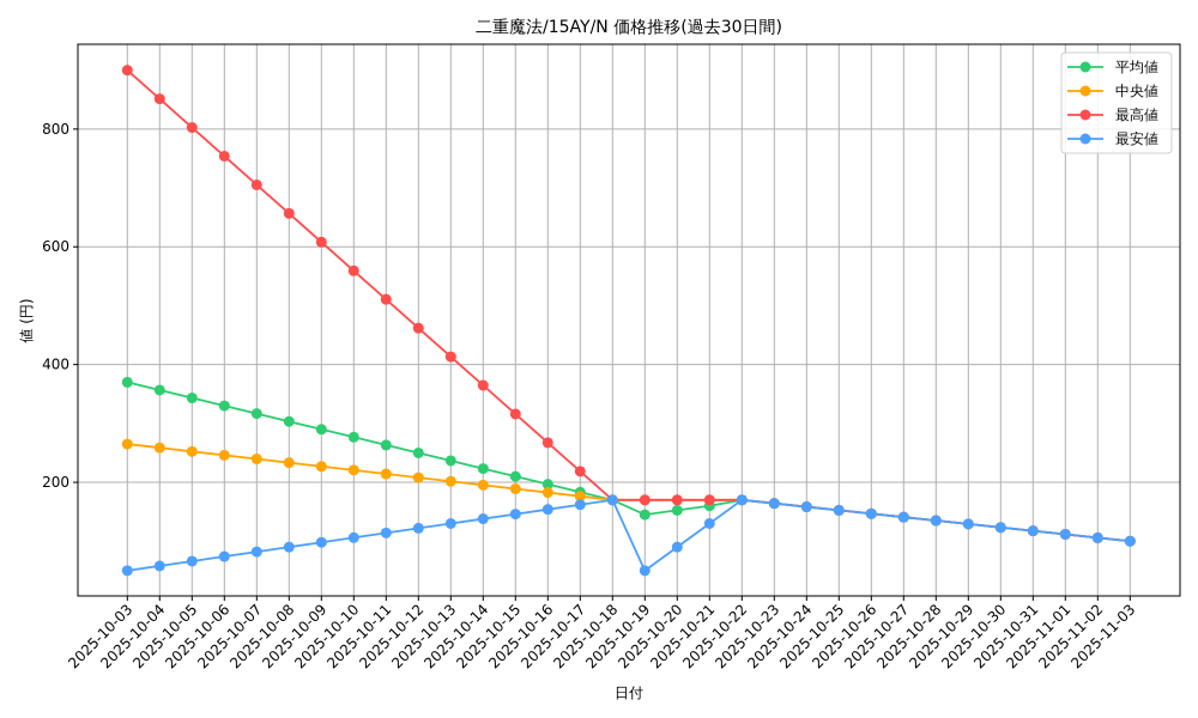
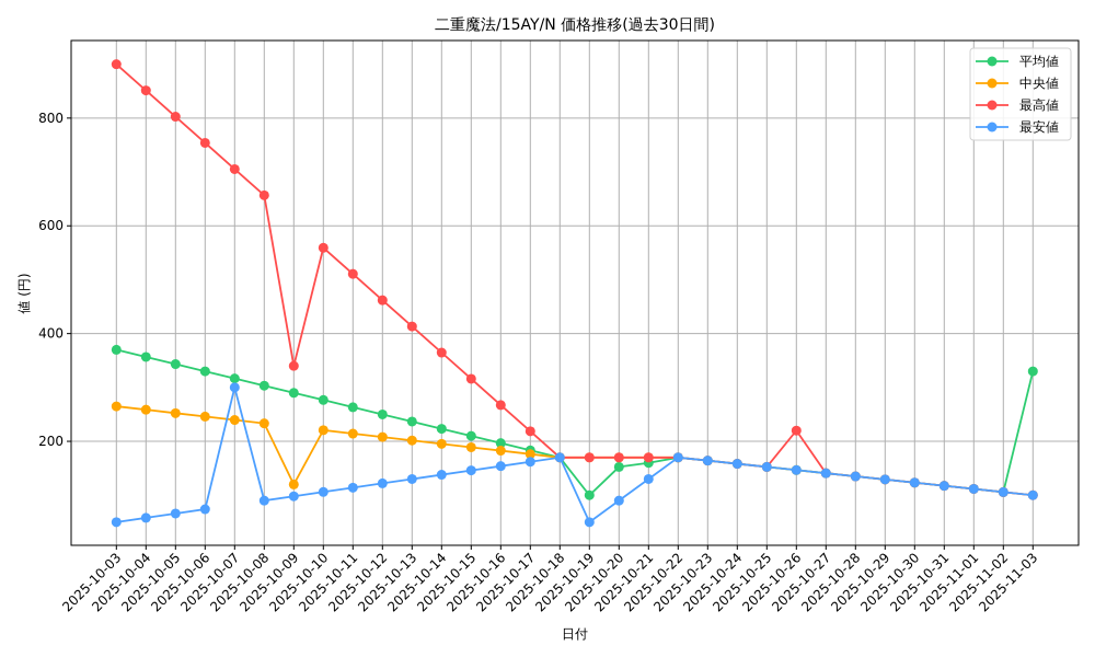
最安値/2025-10-07: 80 -> 300
中央値/2025-10-09: 230 -> 120
最高値/2025-10-09: 610 -> 340
平均値/2025-10-19: 140 -> 100
最高値/2025-10-26: 150 -> 220
平均値/2025-11-03: 100 -> 330
